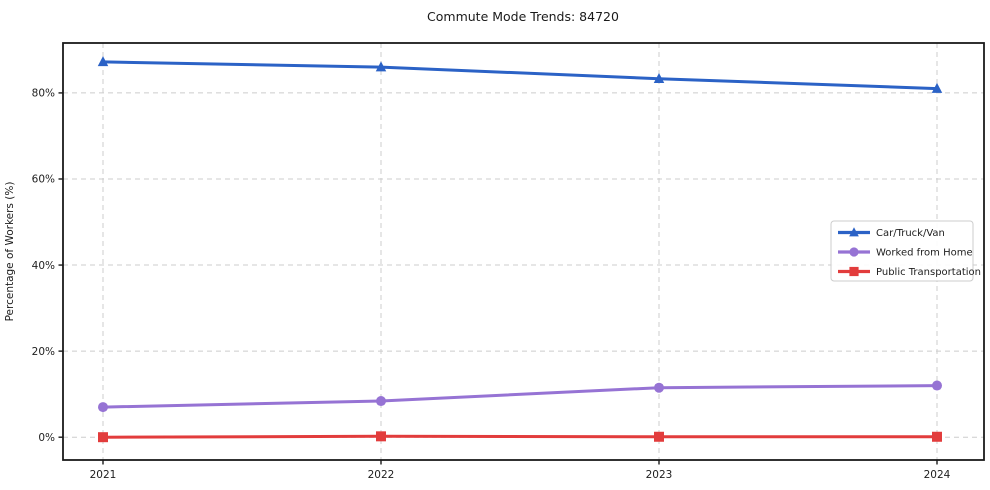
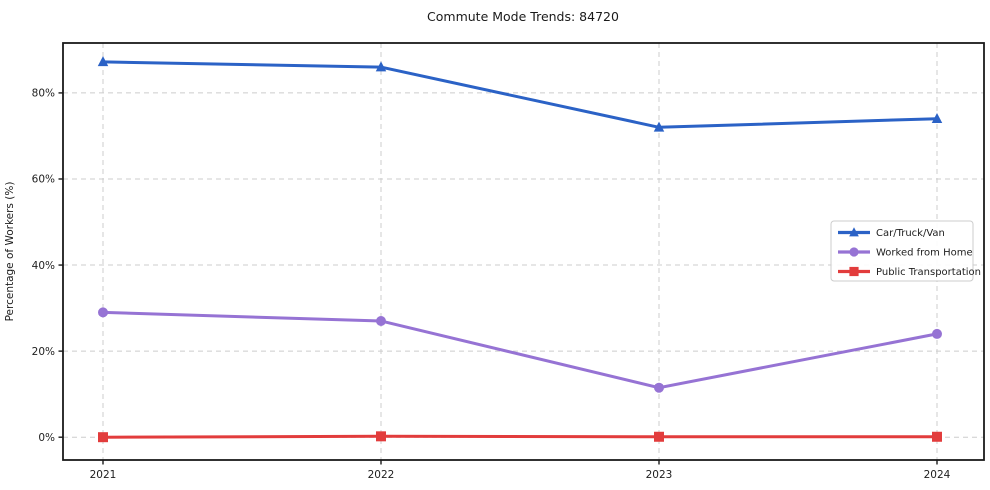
Worked from Home/2021: 7% -> 29%
Worked from Home/2022: 8% -> 27%
Car/Truck/Van/2023: 83% -> 72%
Car/Truck/Van/2024: 81% -> 74%
Worked from Home/2024: 12% -> 24%
